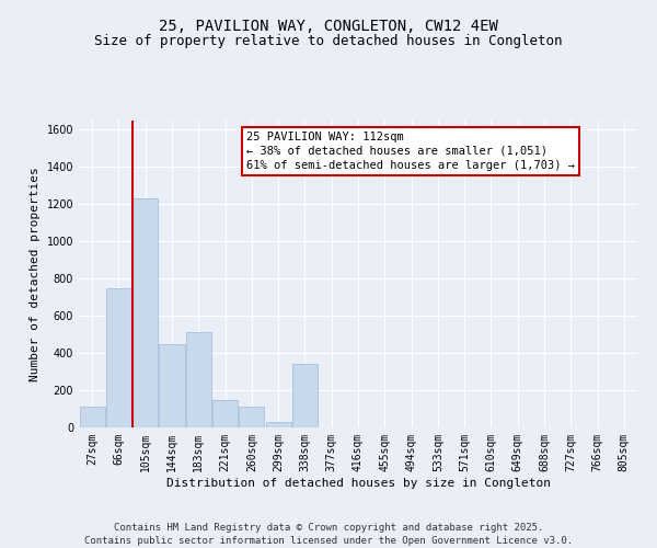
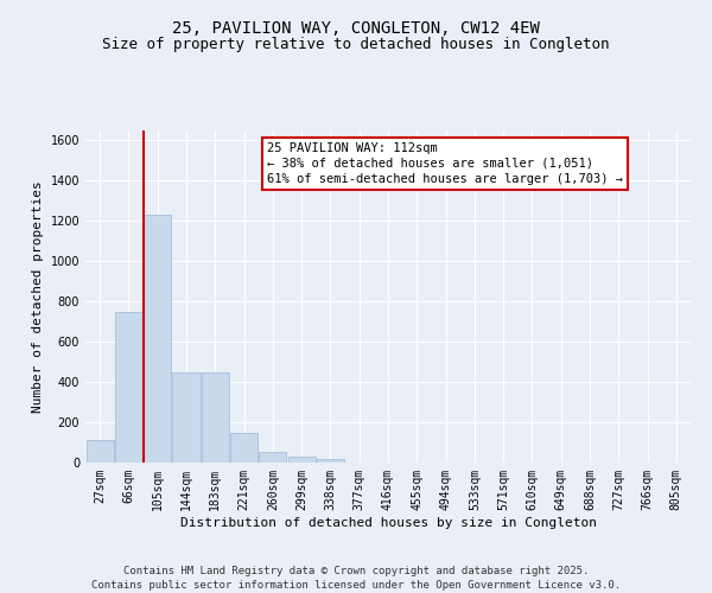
183sqm: 510 -> 450
260sqm: 110 -> 60
338sqm: 340 -> 20
